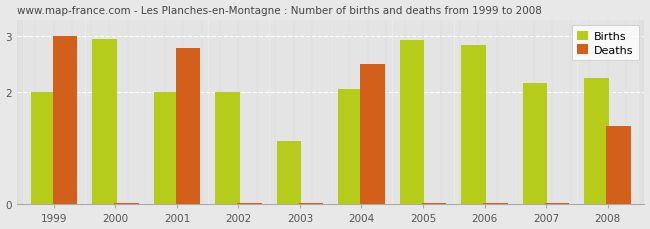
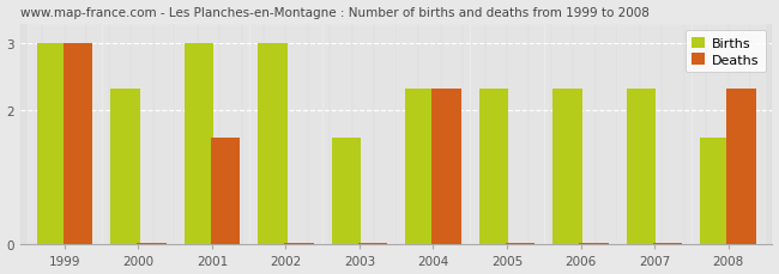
Births/1999: 2.00 -> 3.00
Births/2000: 2.96 -> 2.33
Births/2001: 2.00 -> 3.00
Deaths/2001: 2.80 -> 1.60
Births/2002: 2.00 -> 3.00
Births/2003: 1.14 -> 1.60
Births/2004: 2.06 -> 2.33
Deaths/2004: 2.50 -> 2.33
Births/2005: 2.94 -> 2.33
Births/2006: 2.84 -> 2.33
Births/2007: 2.16 -> 2.33
Births/2008: 2.26 -> 1.60
Deaths/2008: 1.40 -> 2.33
